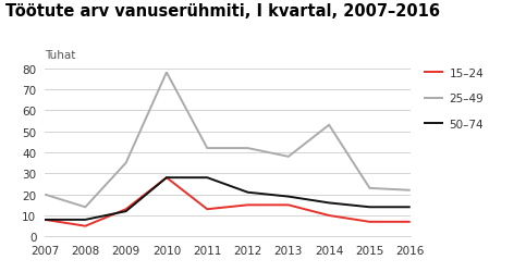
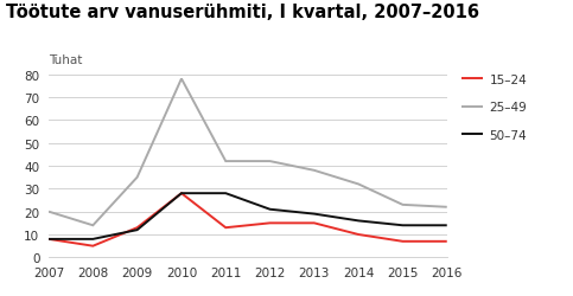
25–49/2014: 53 -> 32
